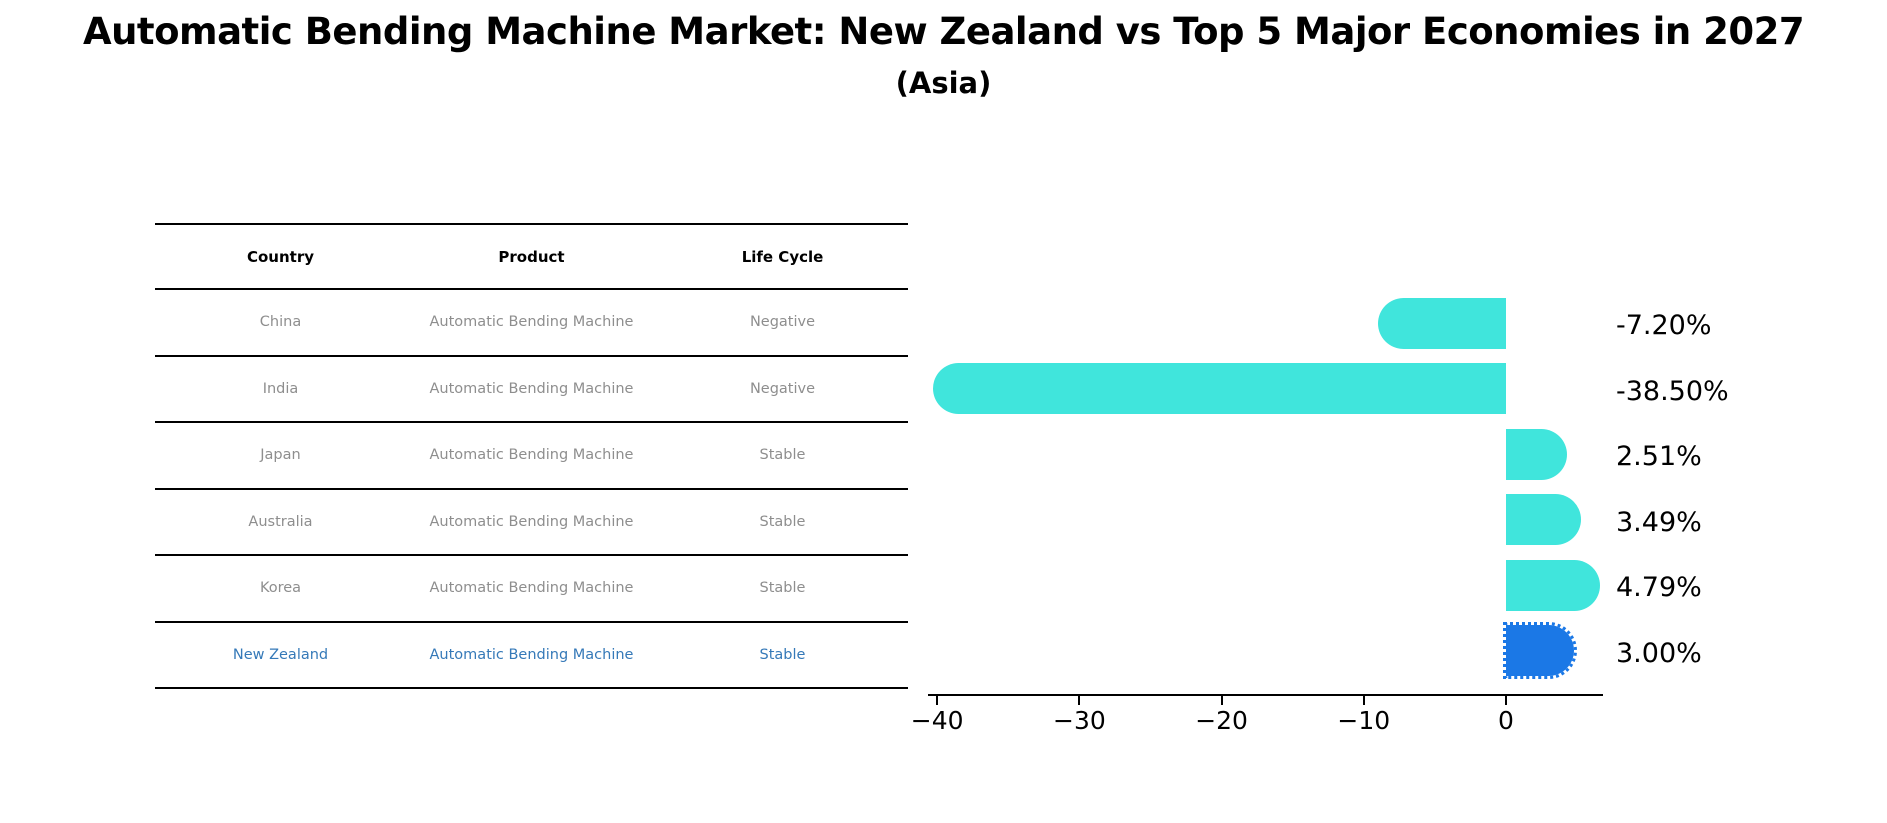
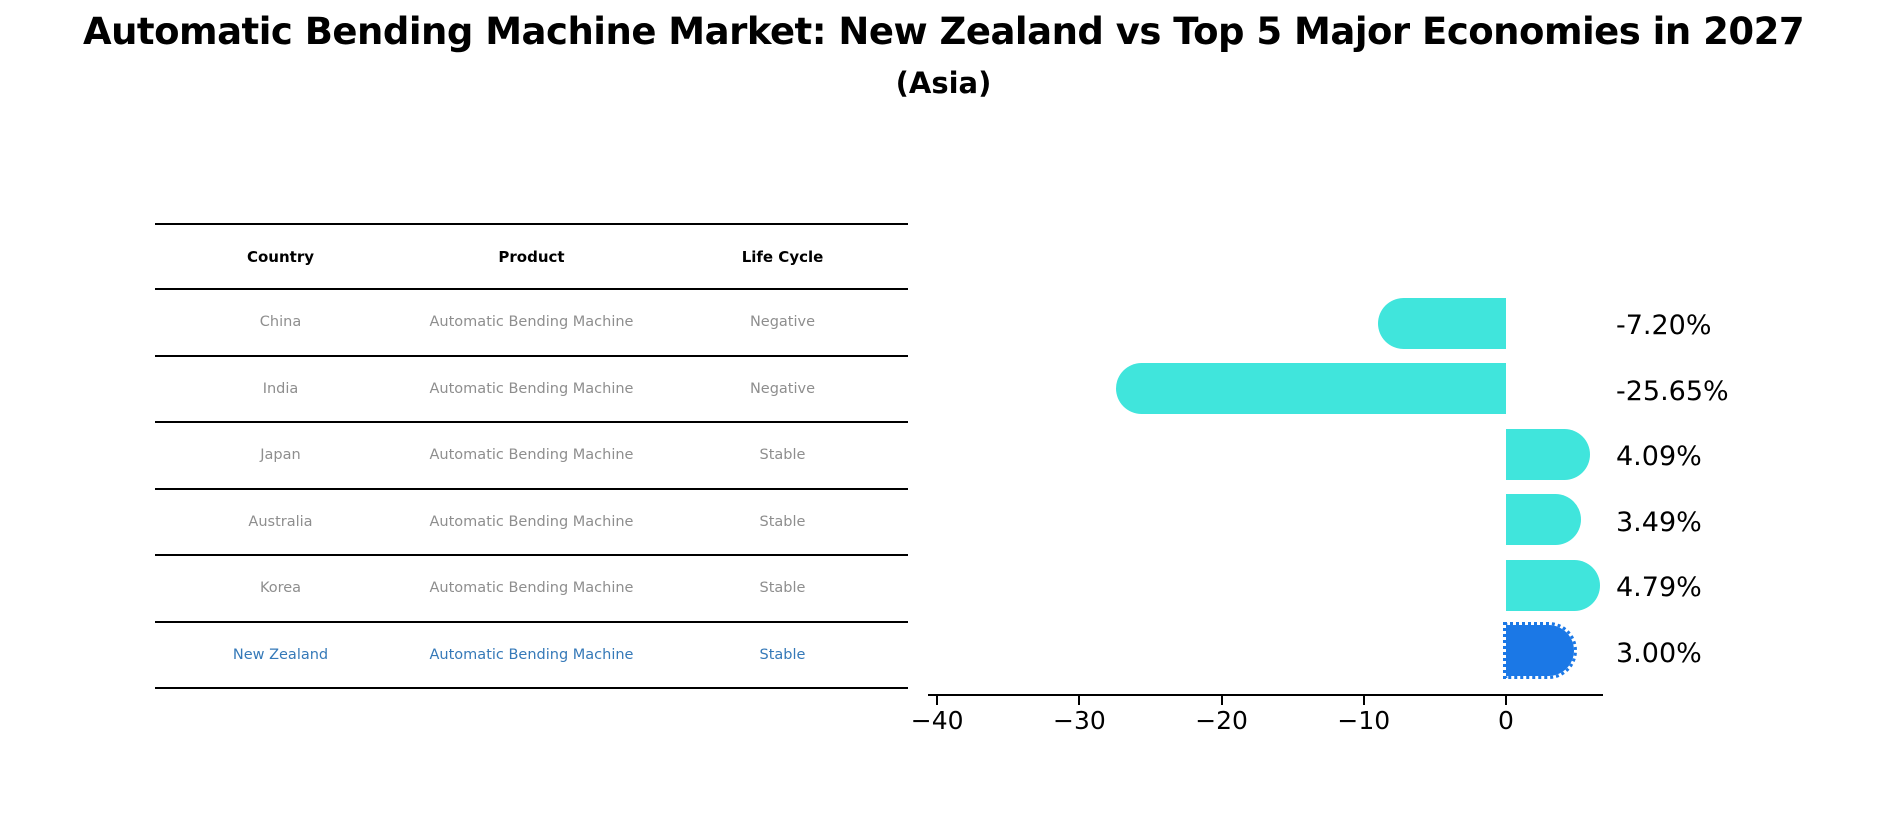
India: -38.50% -> -25.65%
Japan: 2.51% -> 4.09%
